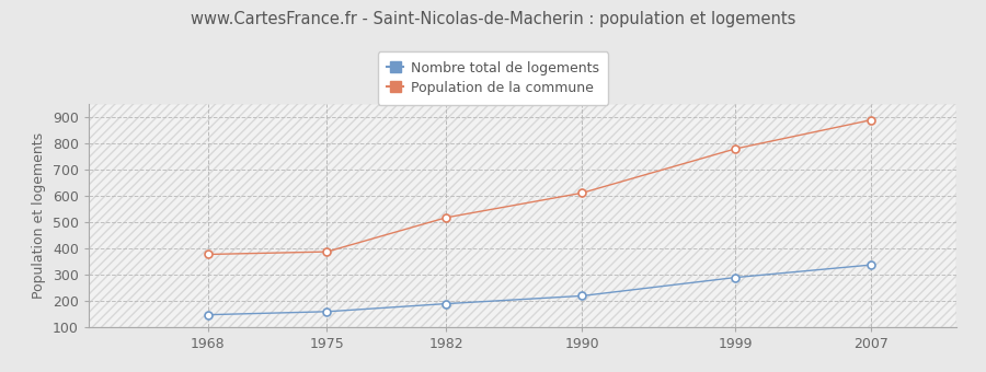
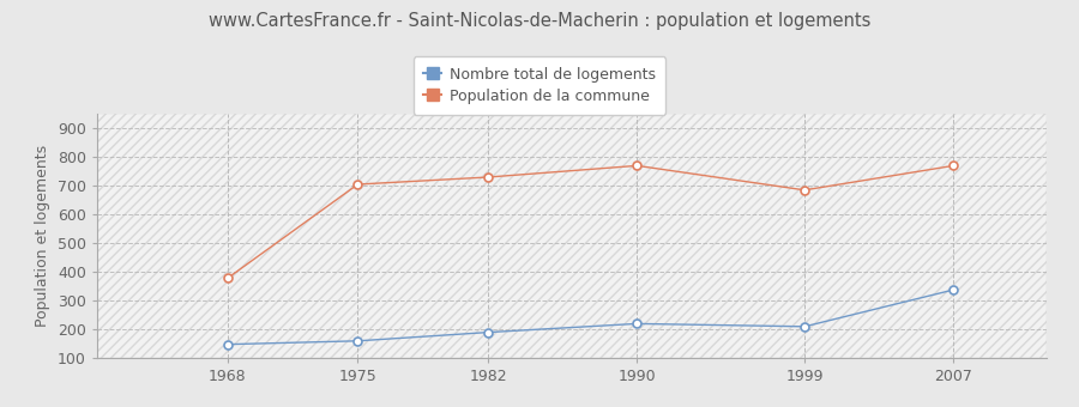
Population de la commune/1975: 388 -> 705
Population de la commune/1982: 518 -> 730
Population de la commune/1990: 612 -> 770
Nombre total de logements/1999: 290 -> 210
Population de la commune/1999: 780 -> 685
Population de la commune/2007: 890 -> 770
